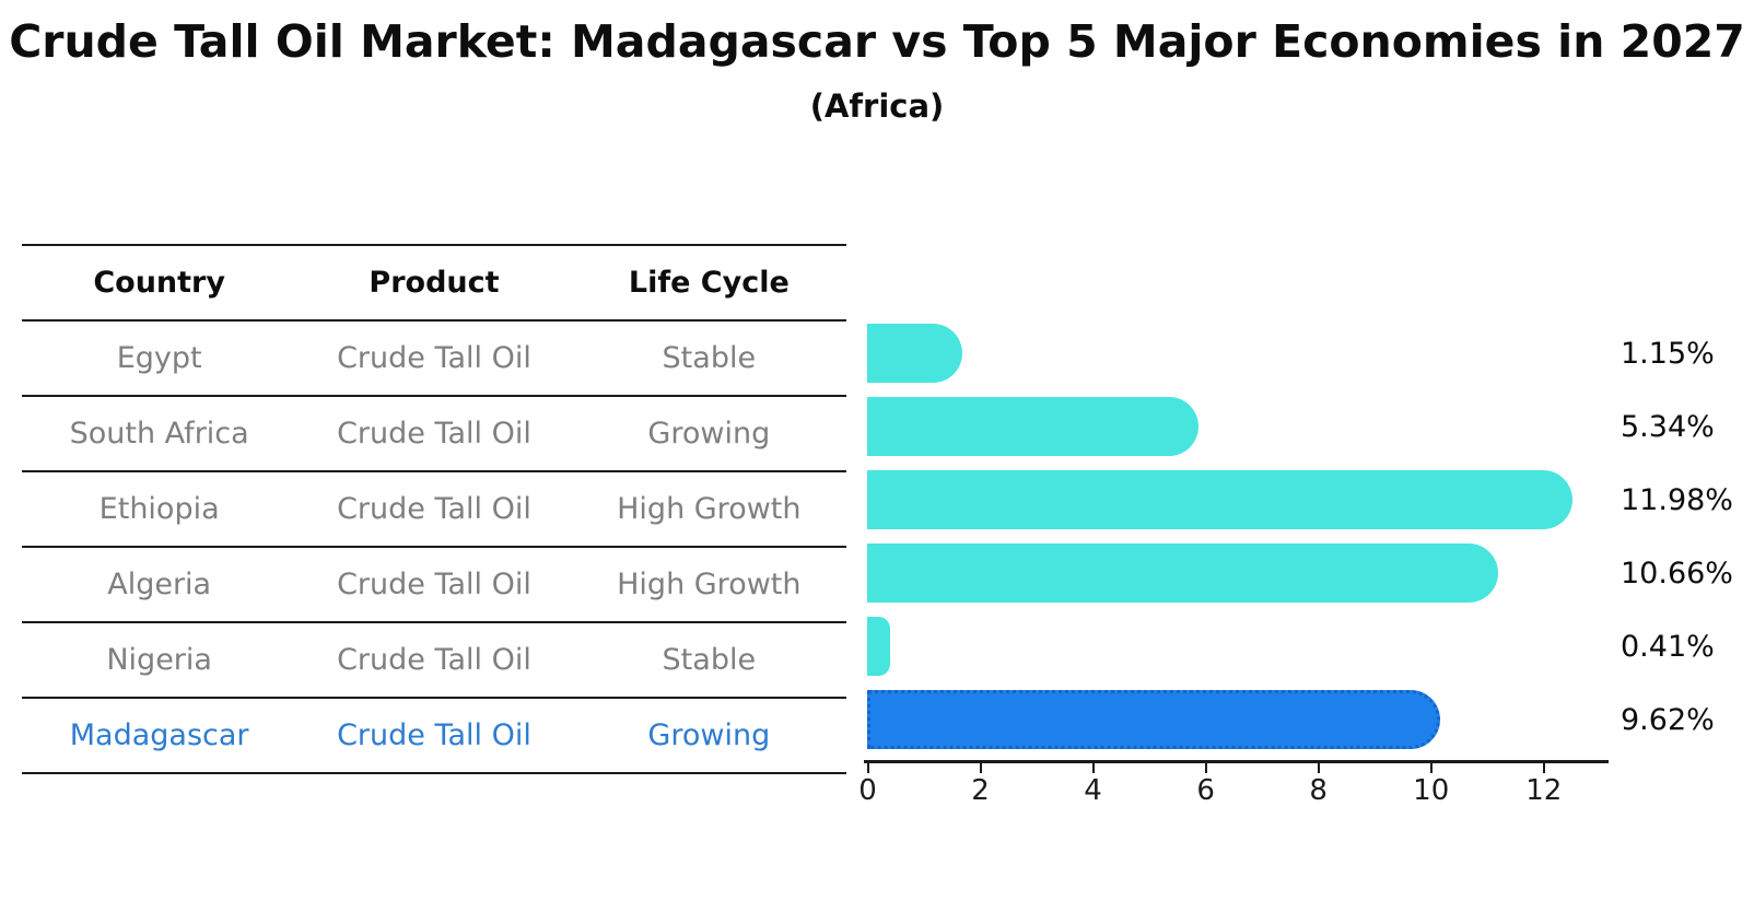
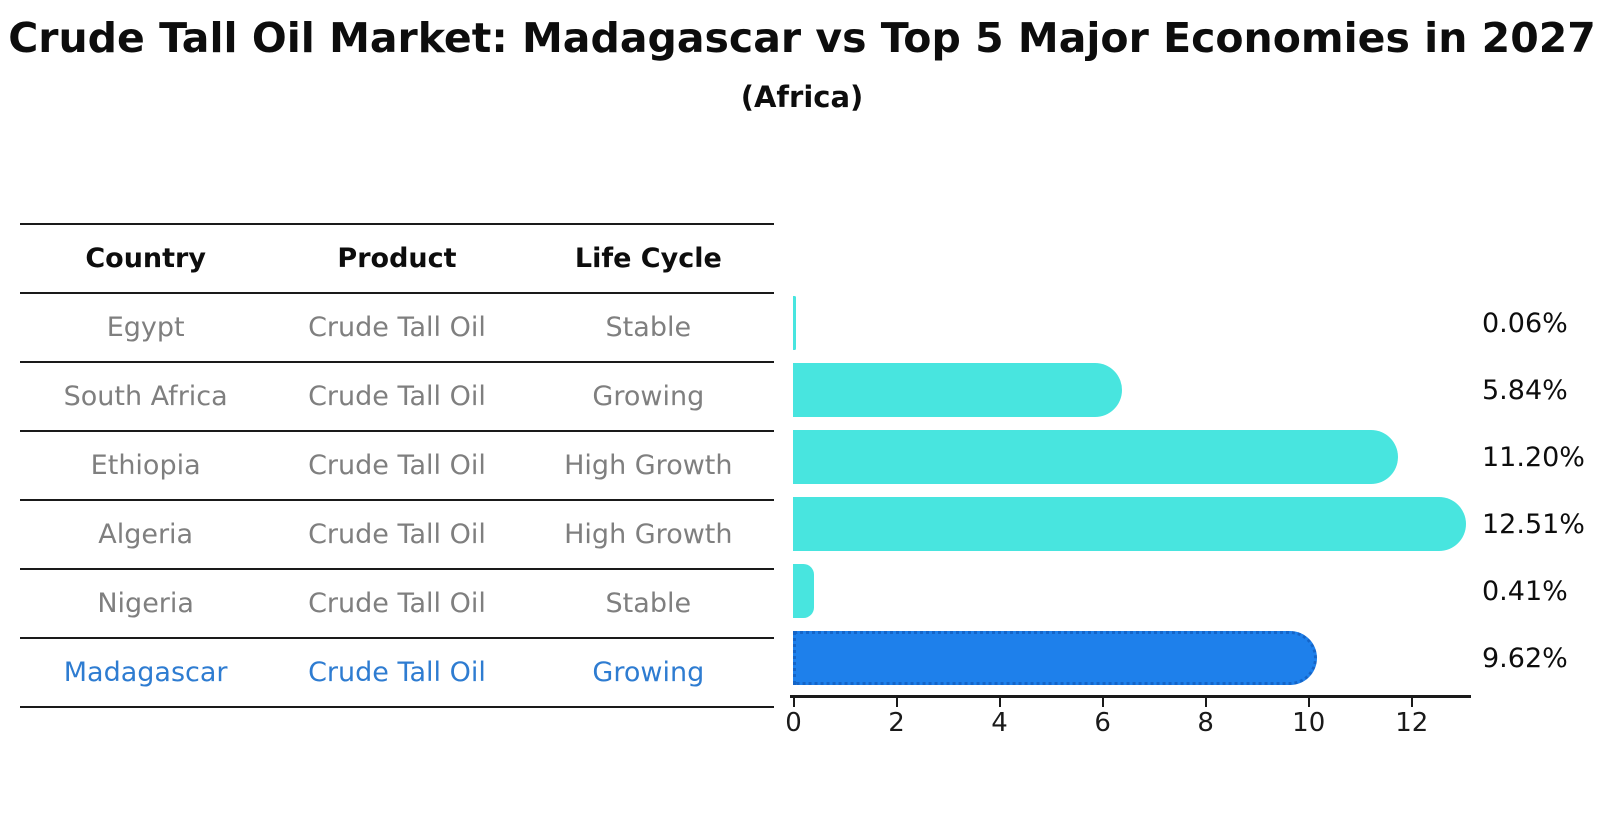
Egypt: 1.15% -> 0.06%
South Africa: 5.34% -> 5.84%
Ethiopia: 11.98% -> 11.20%
Algeria: 10.66% -> 12.51%
